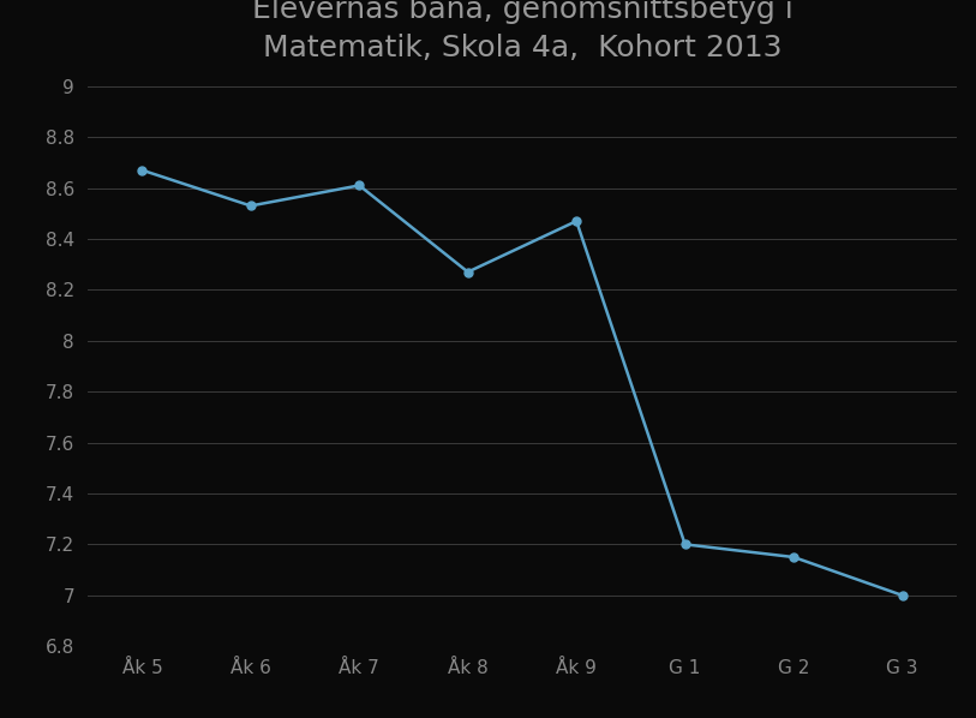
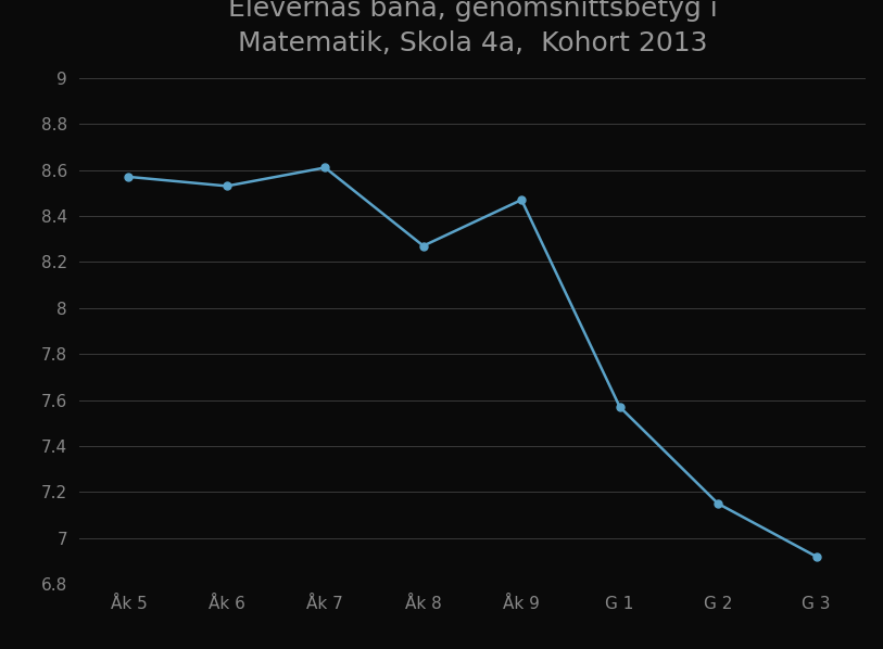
Åk 5: 8.67 -> 8.57
G 1: 7.20 -> 7.57
G 3: 7.00 -> 6.92
